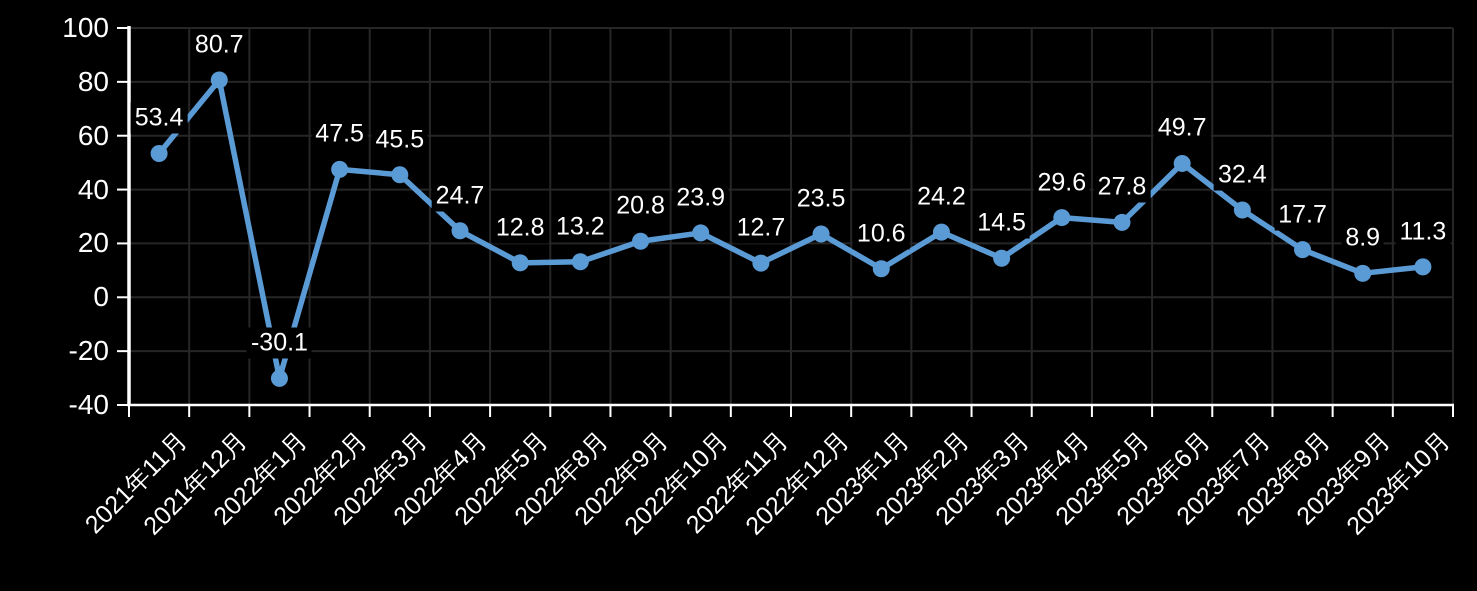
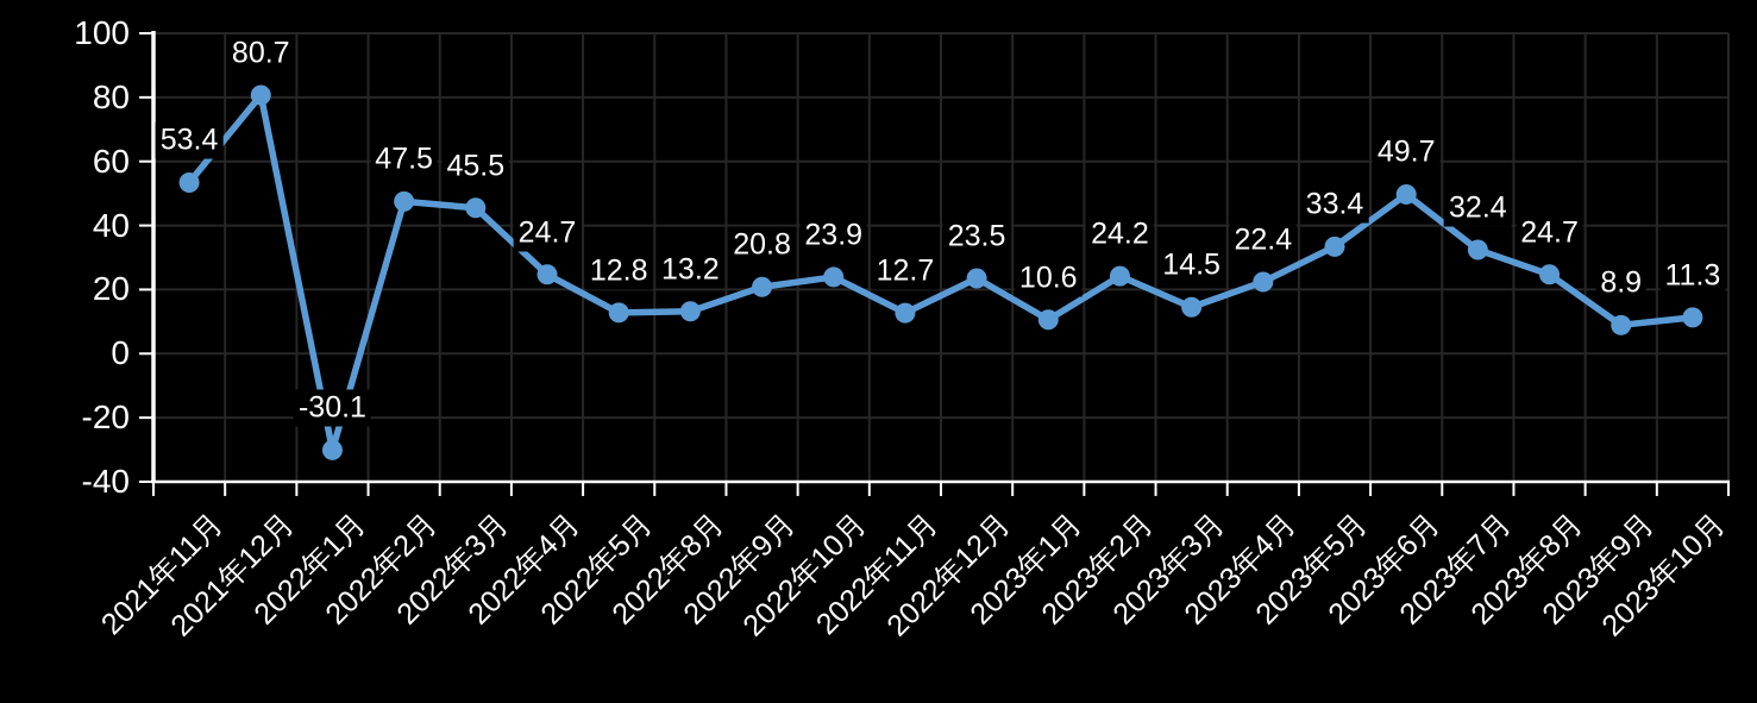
2023年4月: 29.6 -> 22.4
2023年5月: 27.8 -> 33.4
2023年8月: 17.7 -> 24.7
